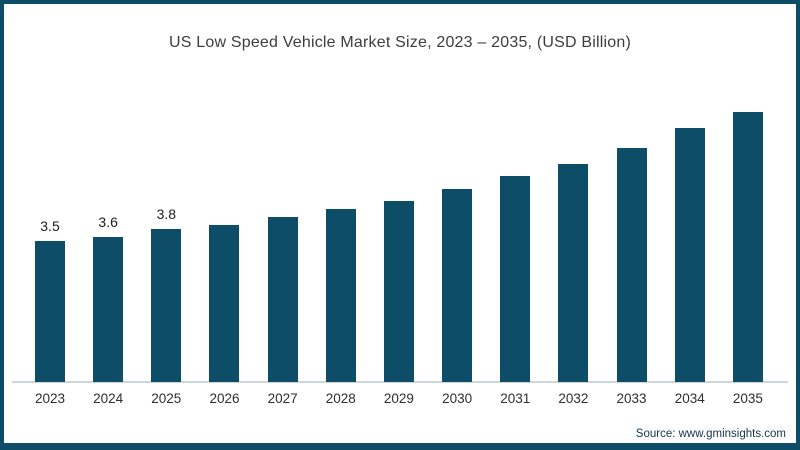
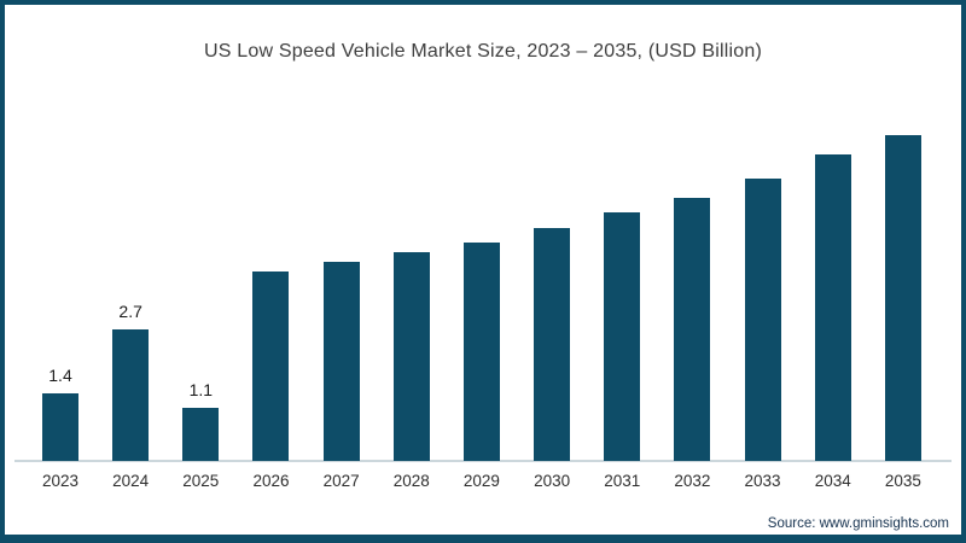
2023: 3.5 -> 1.4
2024: 3.6 -> 2.7
2025: 3.8 -> 1.1
